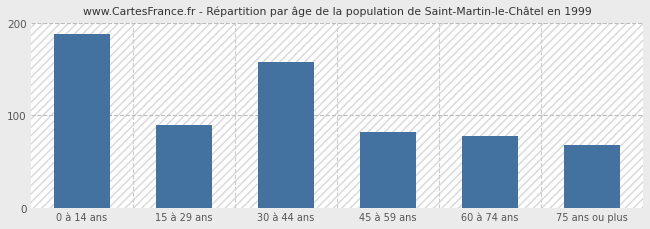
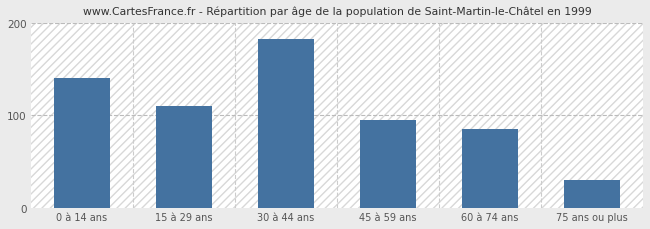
0 à 14 ans: 188 -> 140
15 à 29 ans: 90 -> 110
30 à 44 ans: 158 -> 182
45 à 59 ans: 82 -> 95
60 à 74 ans: 78 -> 85
75 ans ou plus: 68 -> 30
